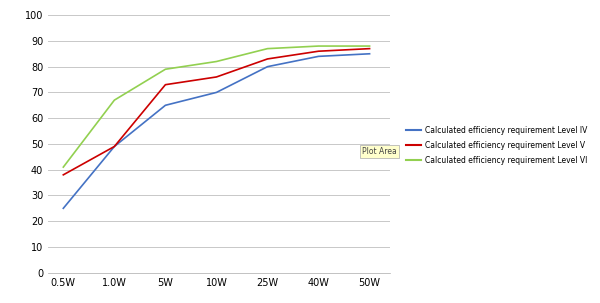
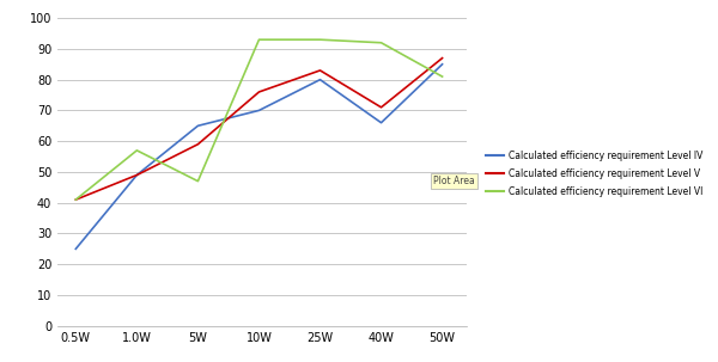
Calculated efficiency requirement Level V/0.5W: 38 -> 41
Calculated efficiency requirement Level VI/1.0W: 67 -> 57
Calculated efficiency requirement Level V/5W: 73 -> 59
Calculated efficiency requirement Level VI/5W: 79 -> 47
Calculated efficiency requirement Level VI/10W: 82 -> 93
Calculated efficiency requirement Level VI/25W: 87 -> 93
Calculated efficiency requirement Level IV/40W: 84 -> 66
Calculated efficiency requirement Level V/40W: 86 -> 71
Calculated efficiency requirement Level VI/40W: 88 -> 92
Calculated efficiency requirement Level VI/50W: 88 -> 81
